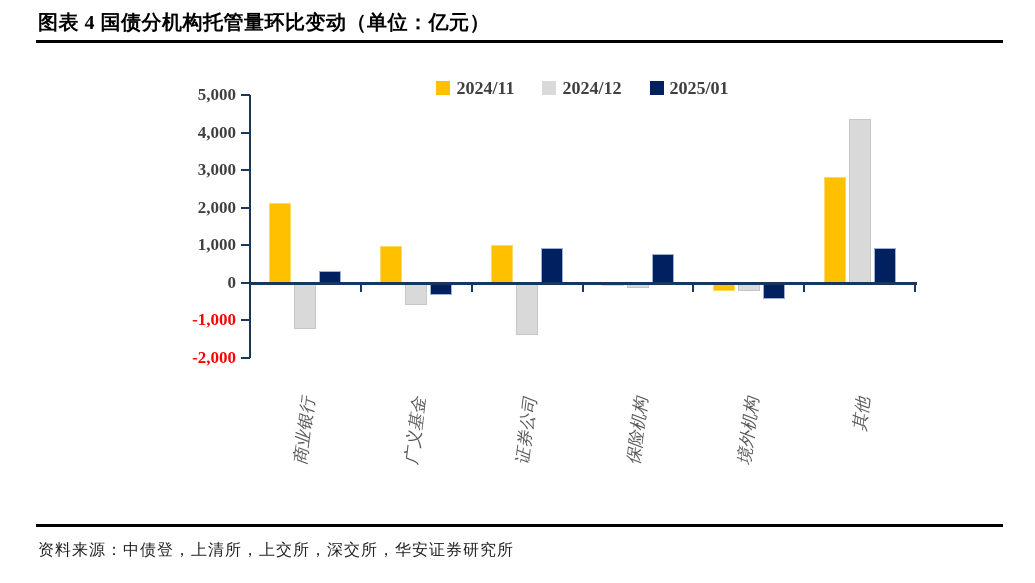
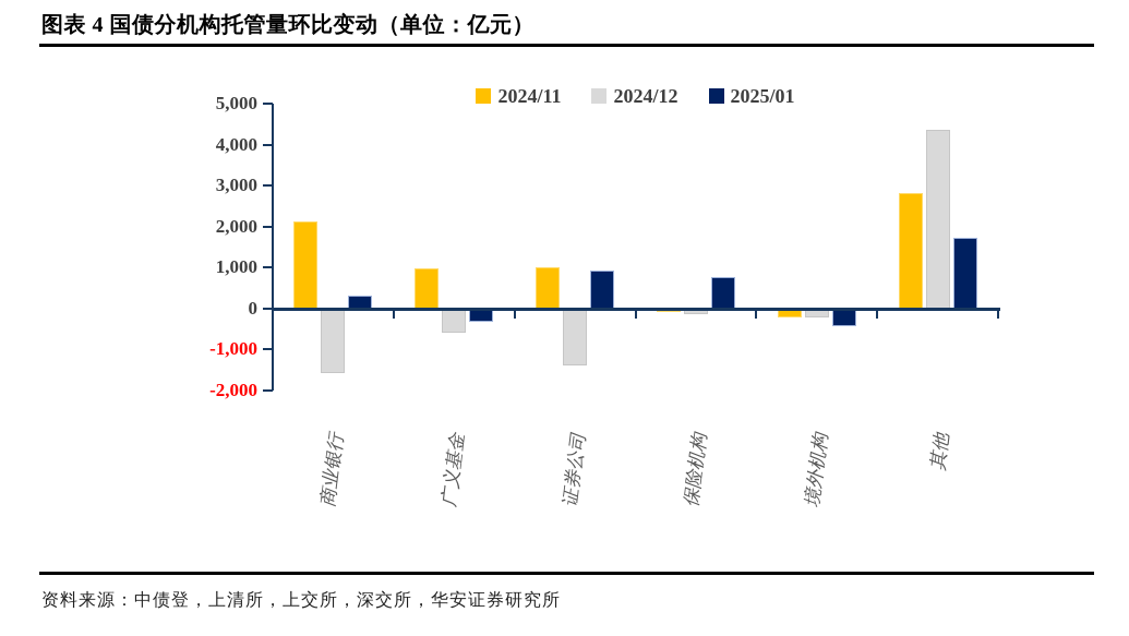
2024/12/商业银行: -1200 -> -1600
2025/01/其他: 900 -> 1700
